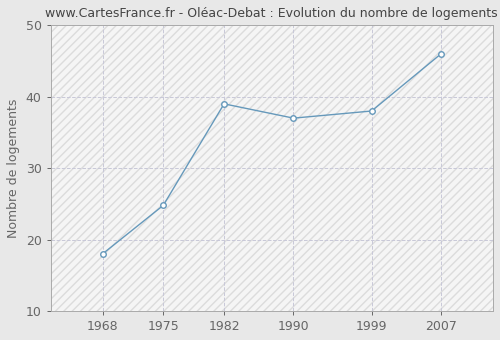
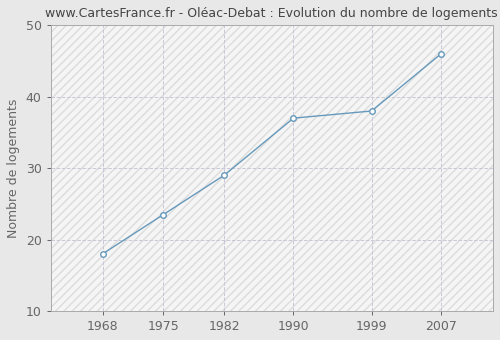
1975: 24.8 -> 23.5
1982: 39.0 -> 29.0
